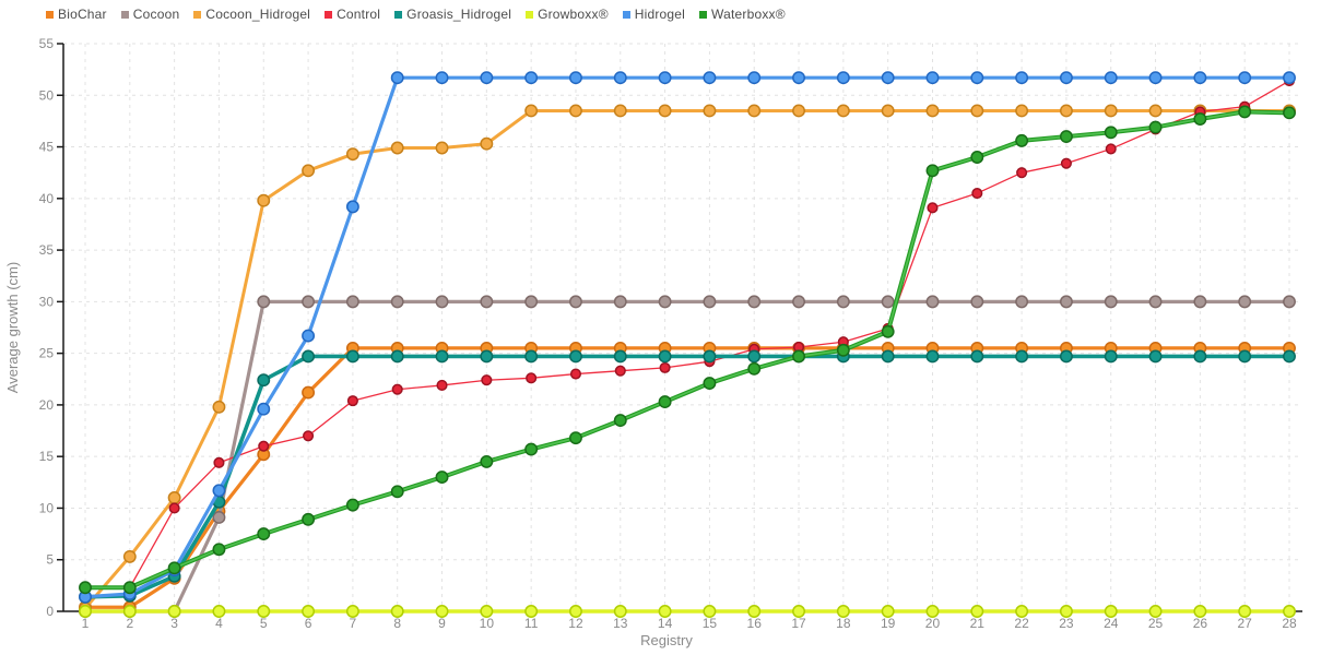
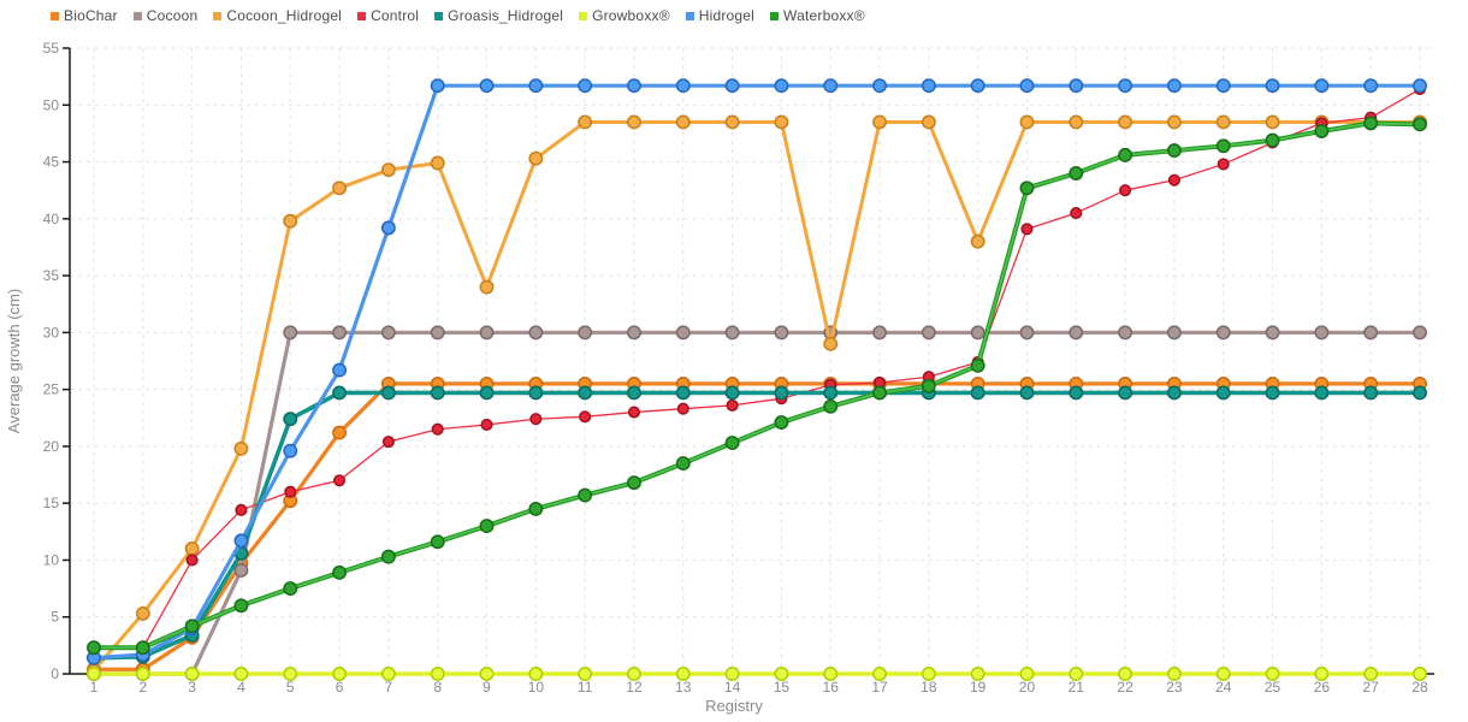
Cocoon_Hidrogel/9: 45 -> 34
Cocoon_Hidrogel/16: 48 -> 29
Cocoon_Hidrogel/19: 48 -> 38
